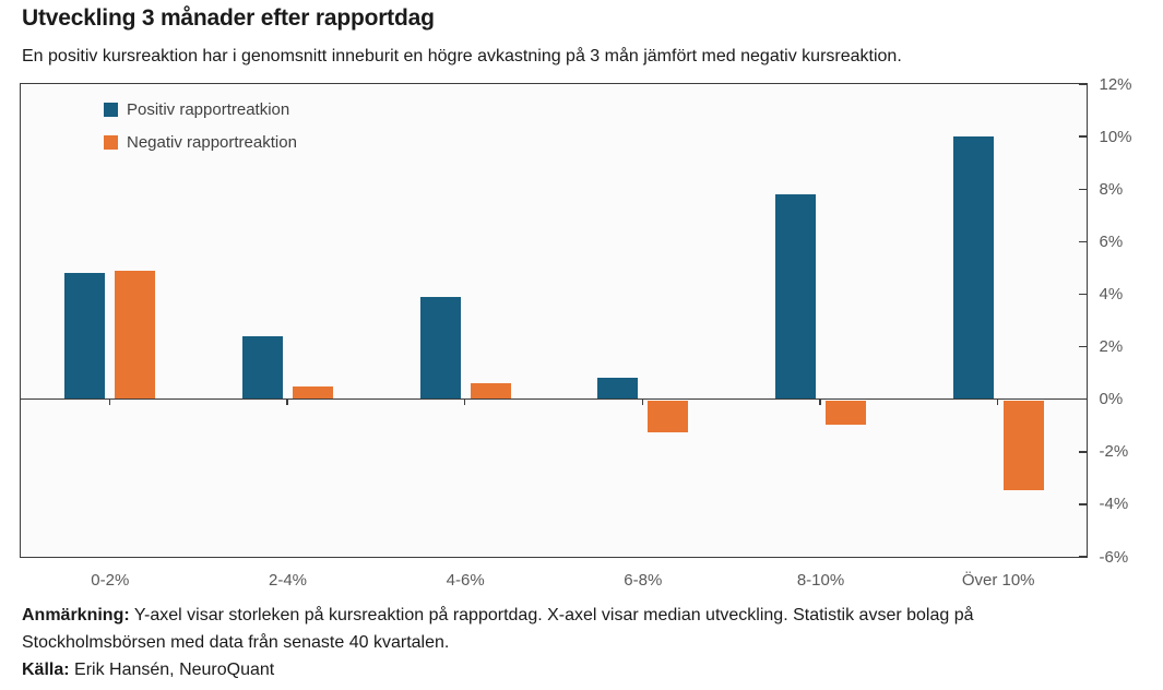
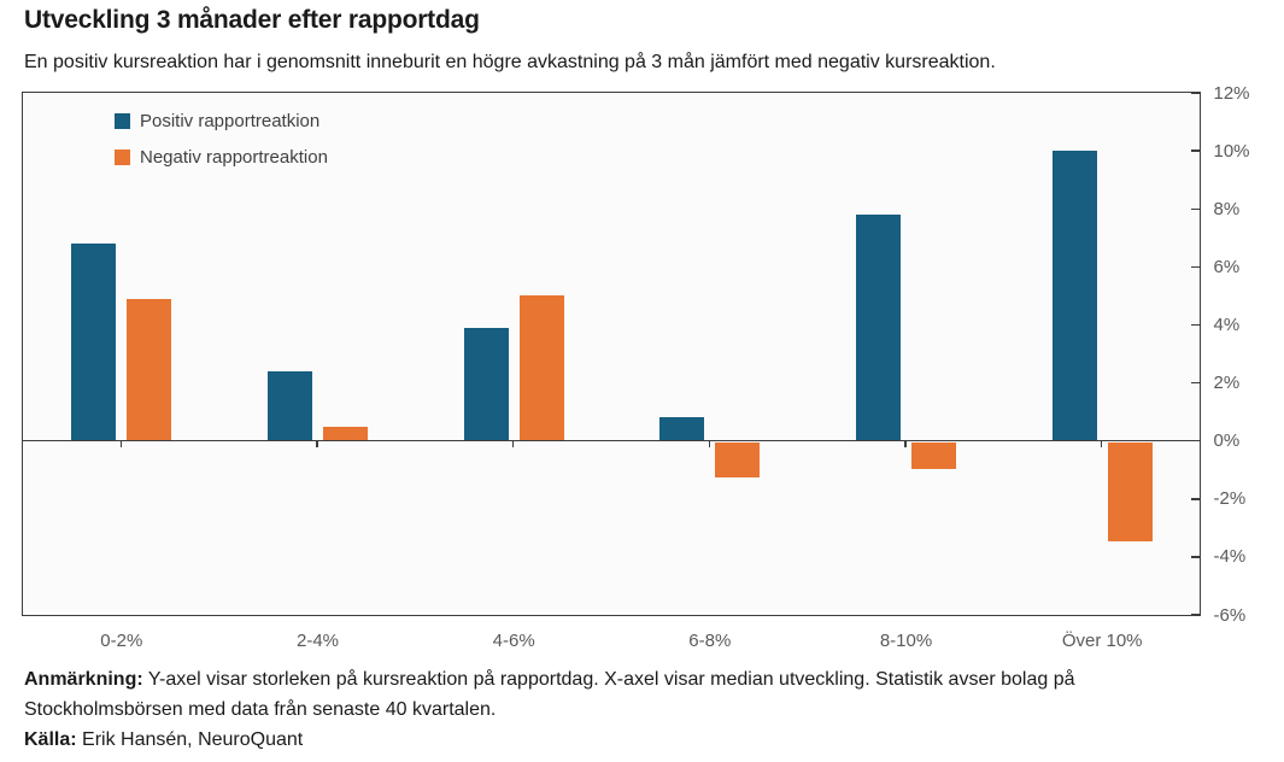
Positiv rapportreatkion/0-2%: 4.8% -> 6.8%
Negativ rapportreaktion/4-6%: 0.6% -> 5.0%
